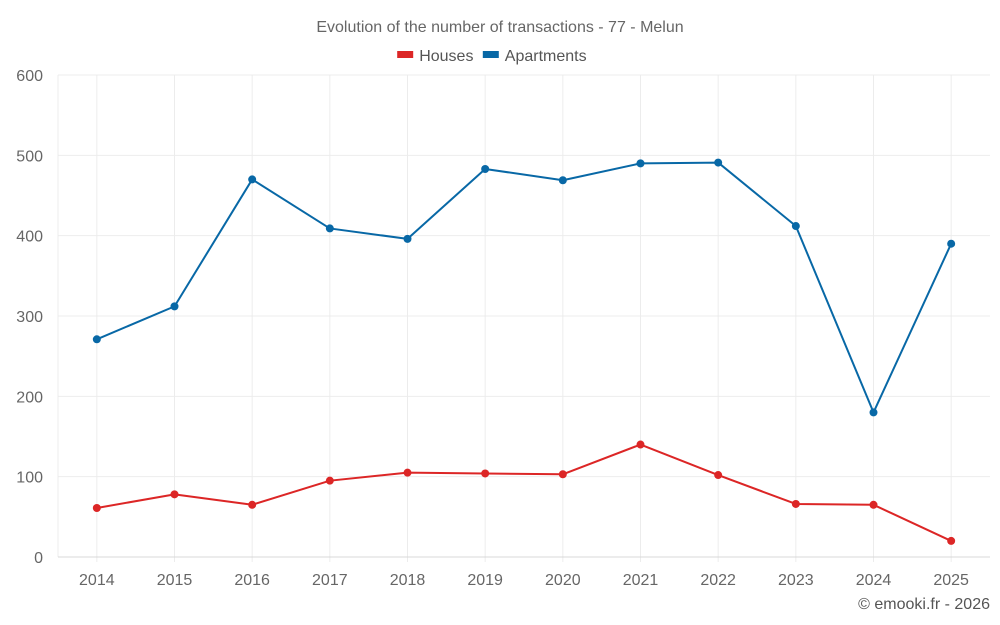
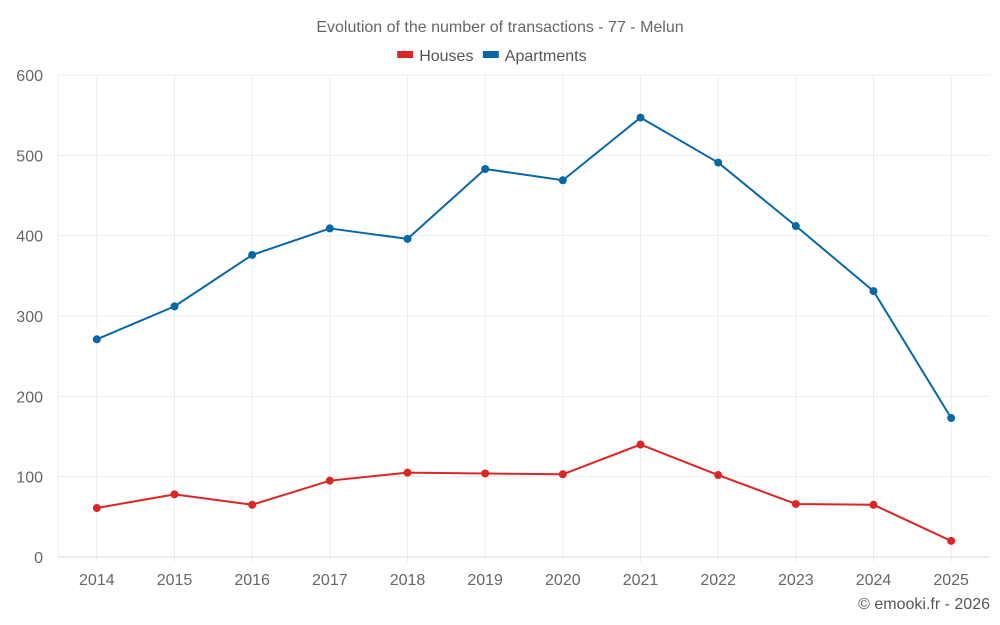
Apartments/2016: 470 -> 380
Apartments/2021: 490 -> 550
Apartments/2024: 180 -> 330
Apartments/2025: 390 -> 170
